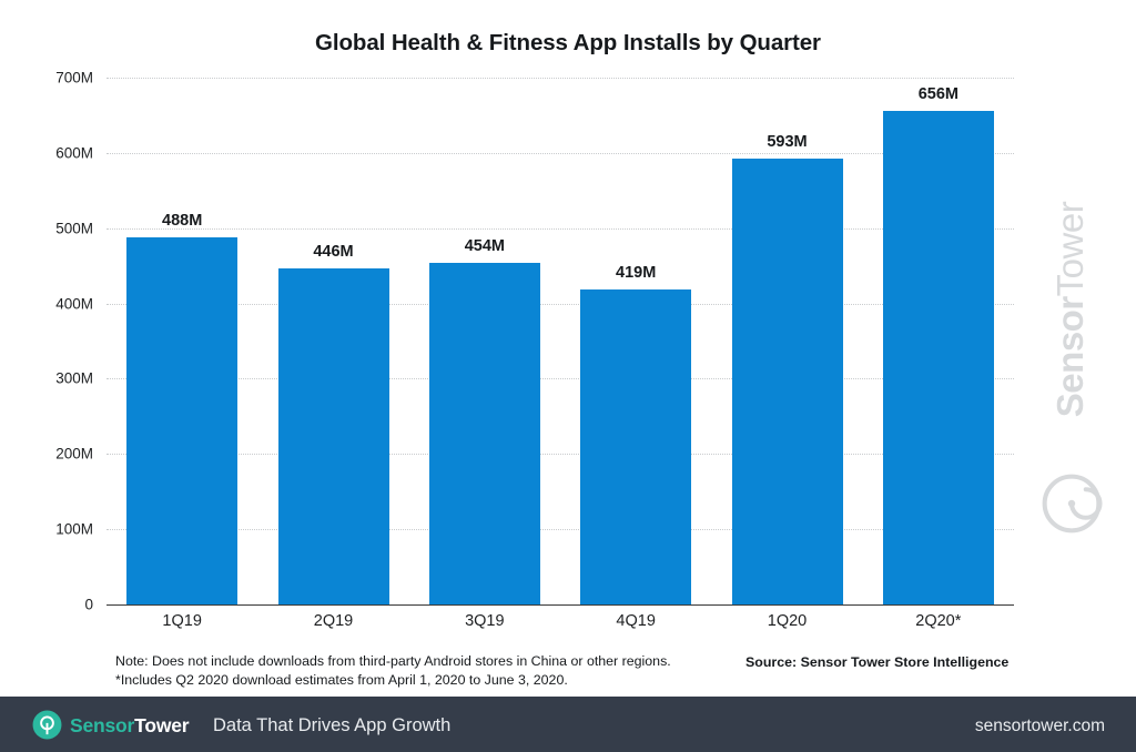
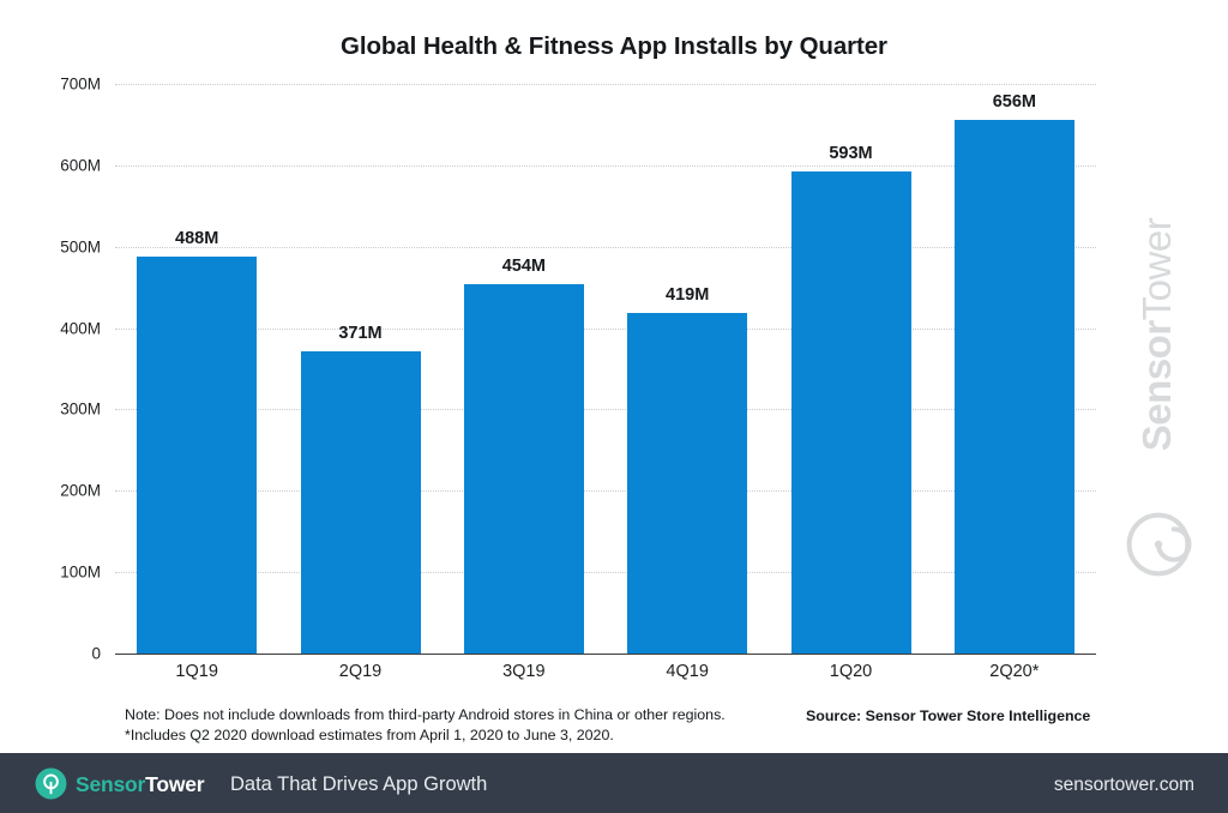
2Q19: 446M -> 371M
